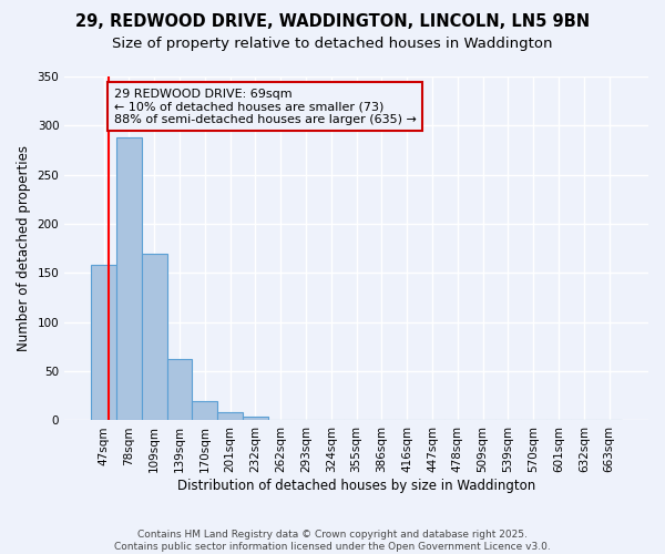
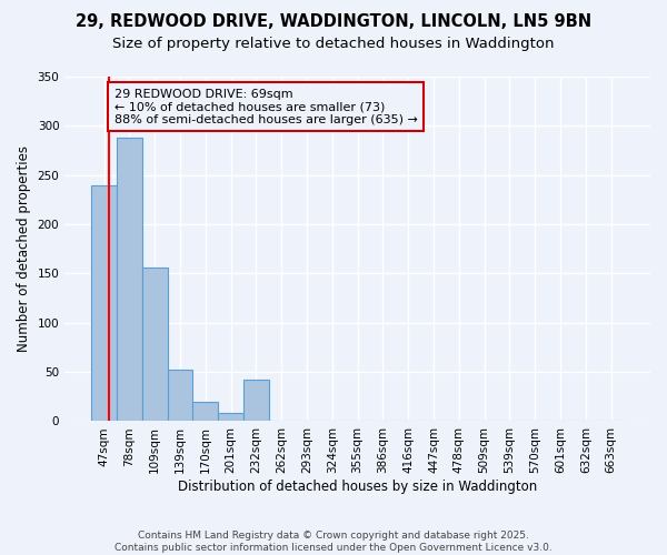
47sqm: 158 -> 240
109sqm: 170 -> 156
139sqm: 63 -> 52
232sqm: 4 -> 42
